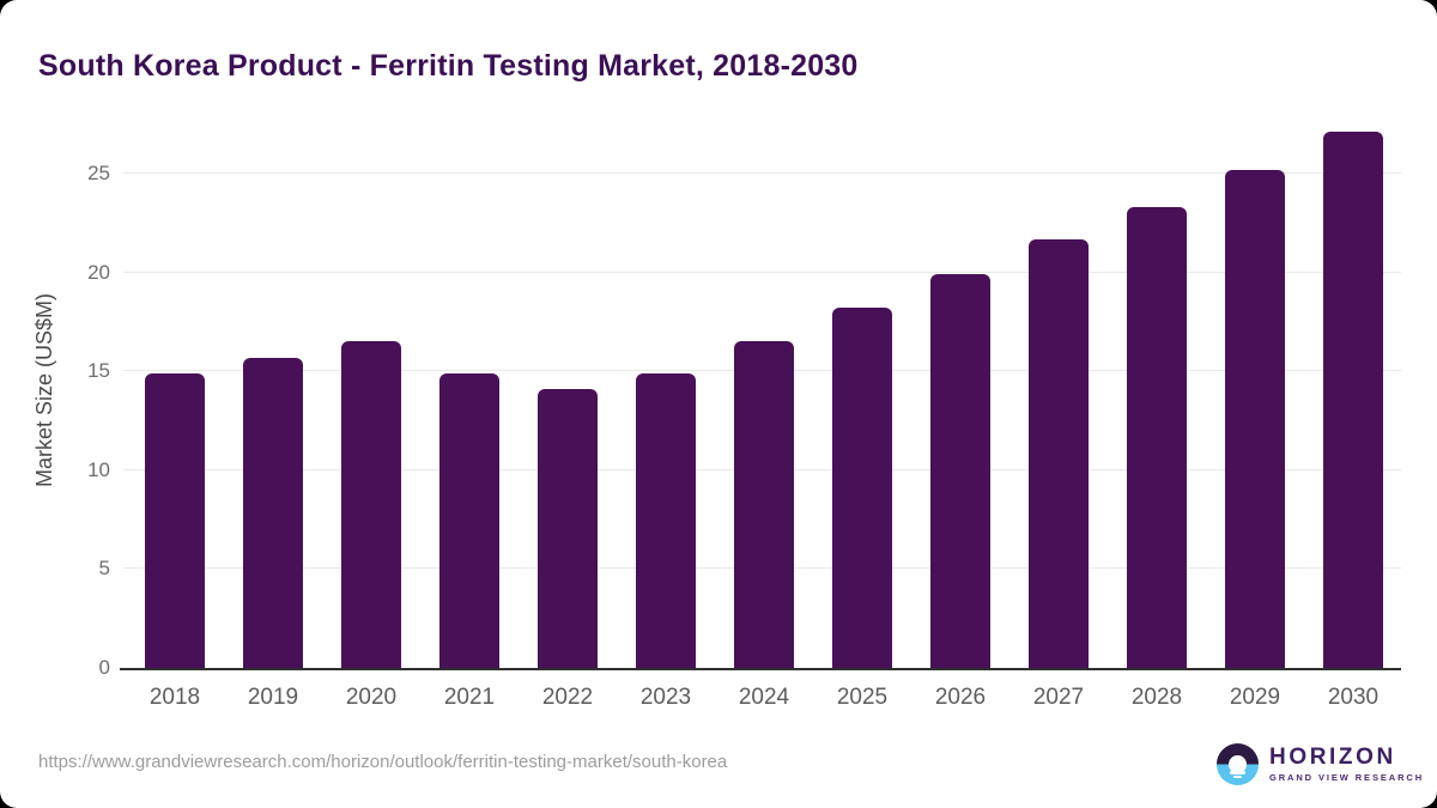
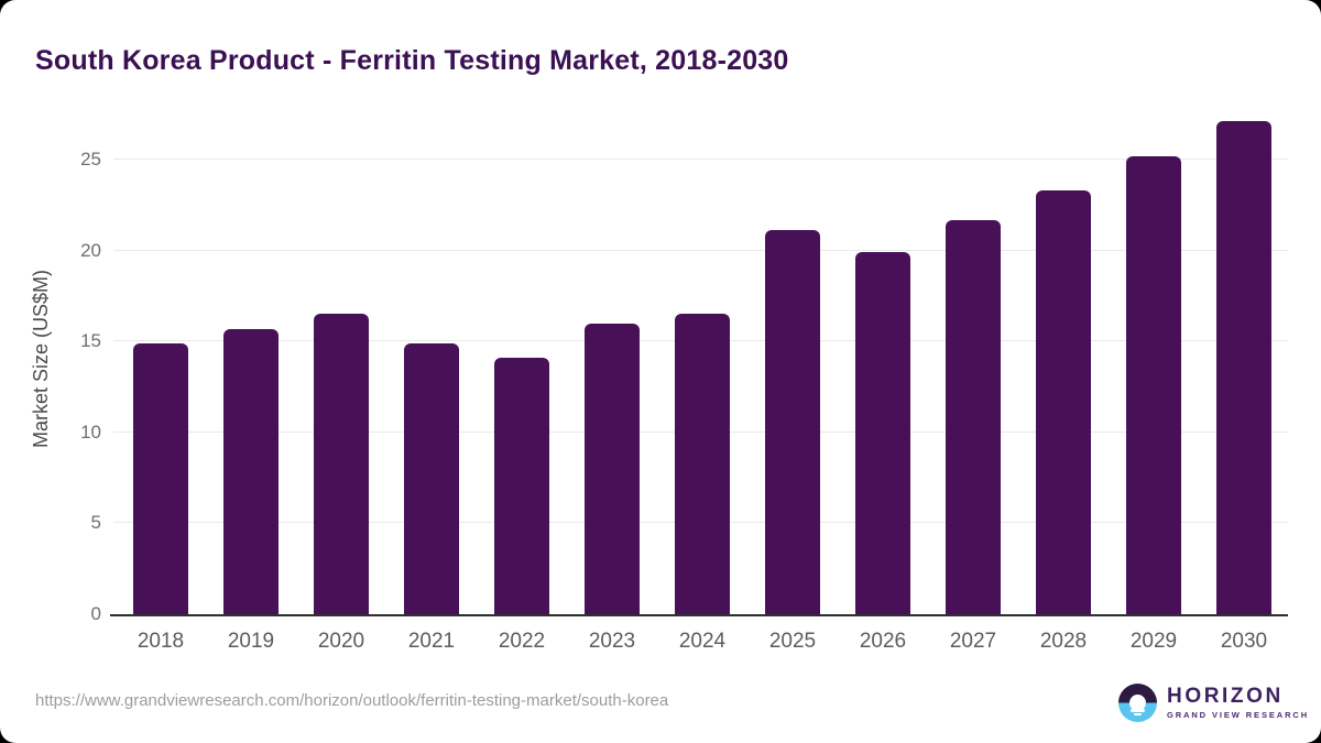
2023: 14.9 -> 16.0
2025: 18.2 -> 21.1
